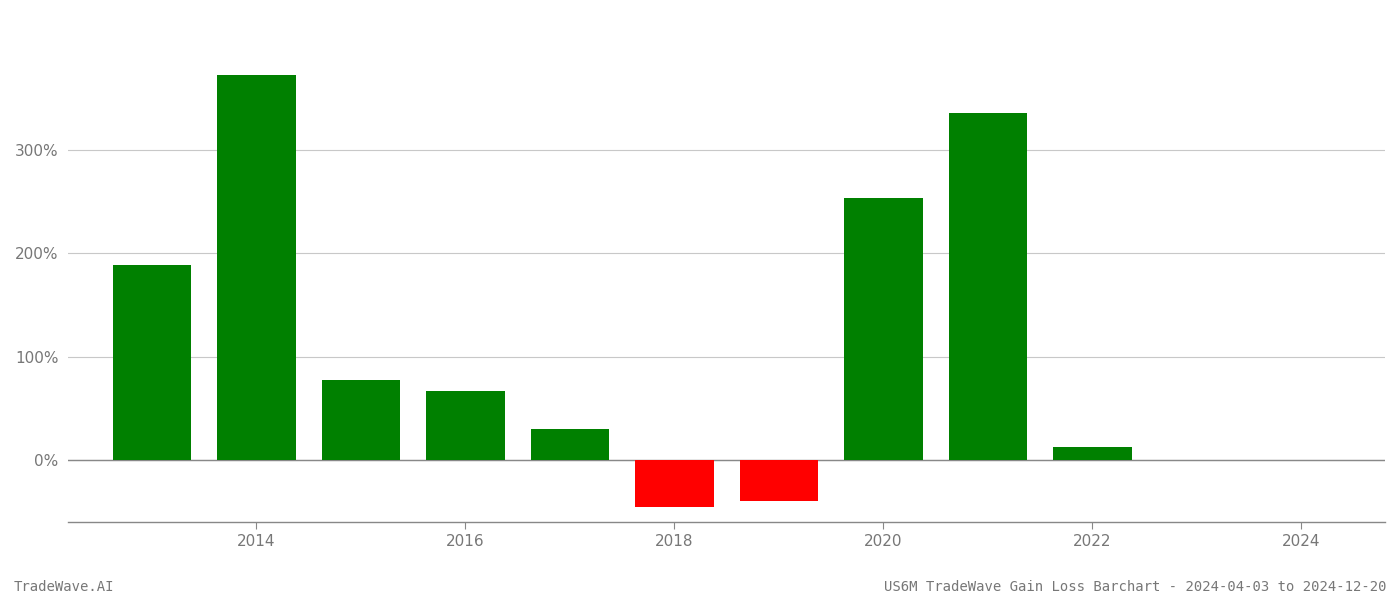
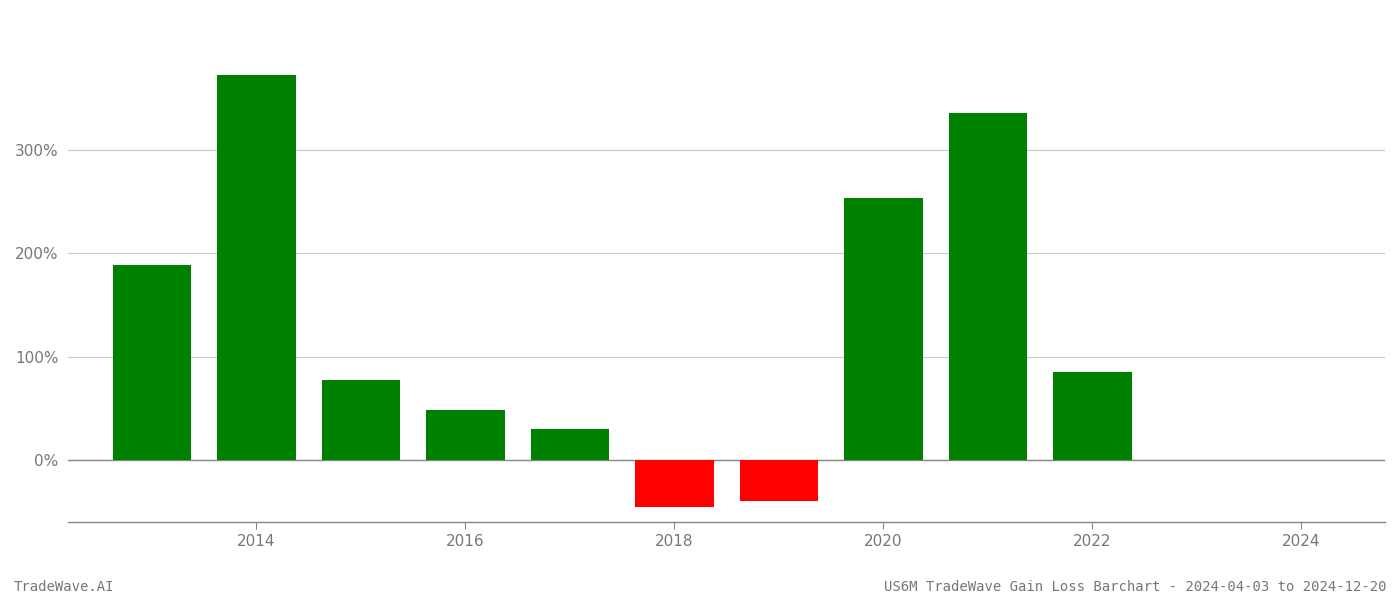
2016: 67% -> 48%
2022: 13% -> 85%
